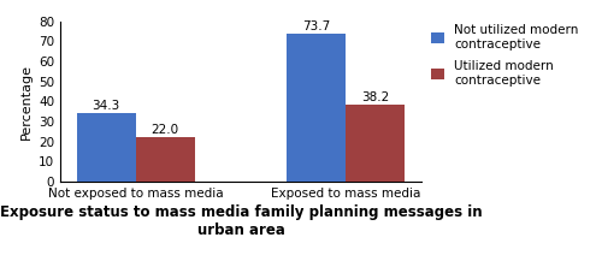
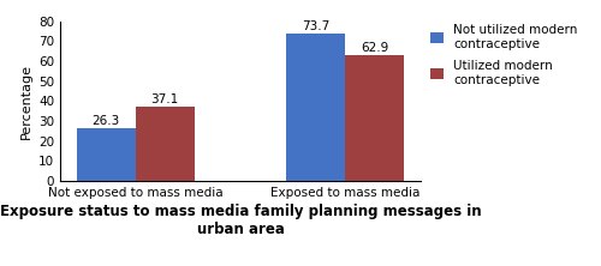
Not utilized modern contraceptive/Not exposed to mass media: 34.3 -> 26.3
Utilized modern contraceptive/Not exposed to mass media: 22.0 -> 37.1
Utilized modern contraceptive/Exposed to mass media: 38.2 -> 62.9
